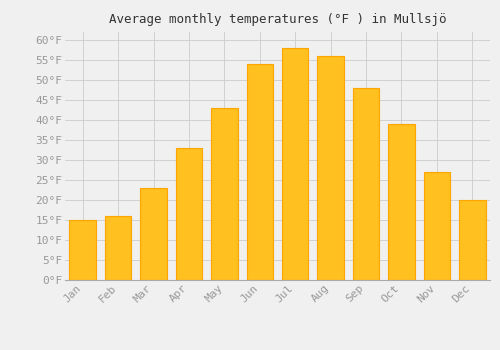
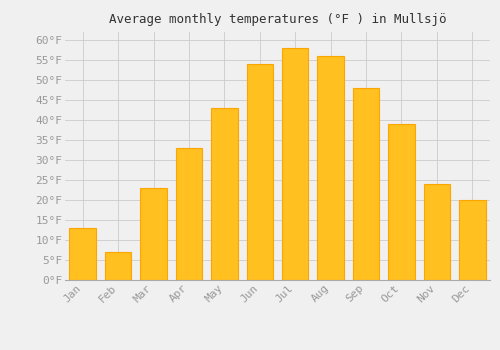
Jan: 15°F -> 13°F
Feb: 16°F -> 7°F
Nov: 27°F -> 24°F
